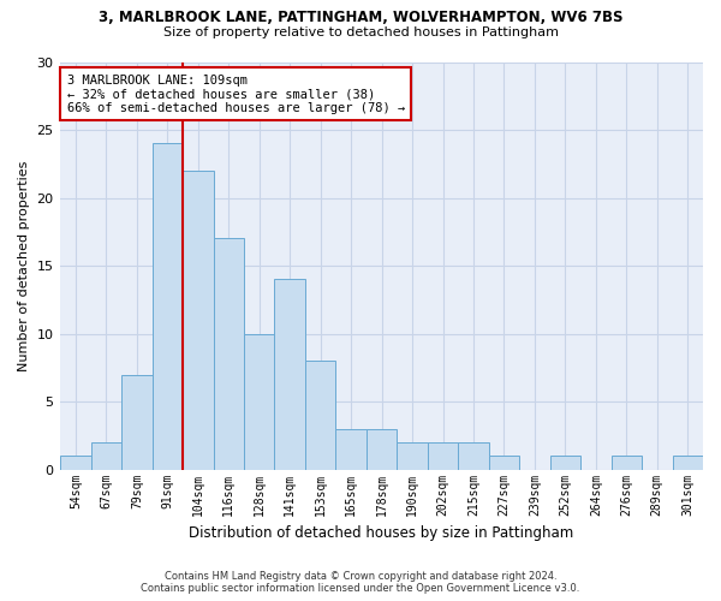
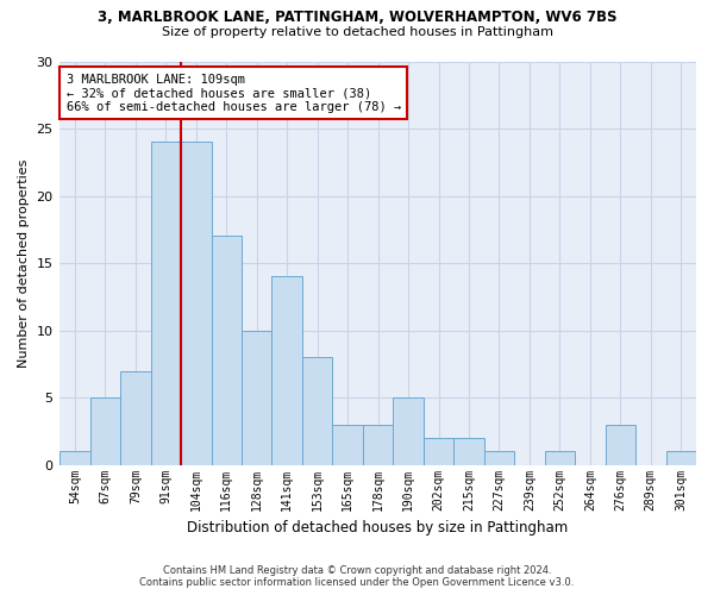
67sqm: 2 -> 5
104sqm: 22 -> 24
190sqm: 2 -> 5
276sqm: 1 -> 3
